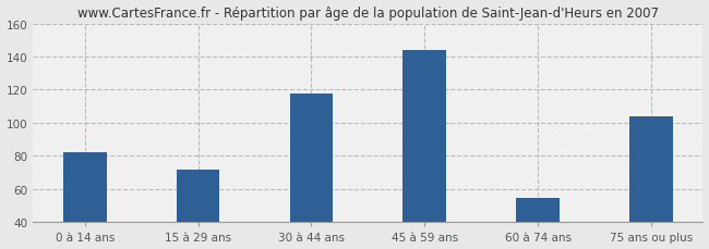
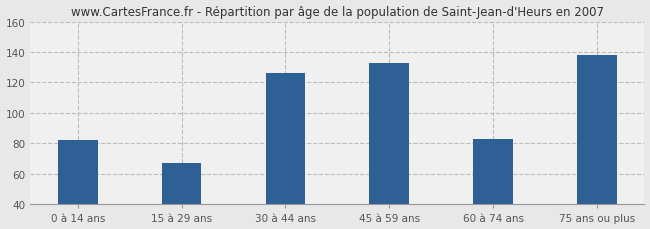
15 à 29 ans: 72 -> 67
30 à 44 ans: 118 -> 126
45 à 59 ans: 144 -> 133
60 à 74 ans: 55 -> 83
75 ans ou plus: 104 -> 138
